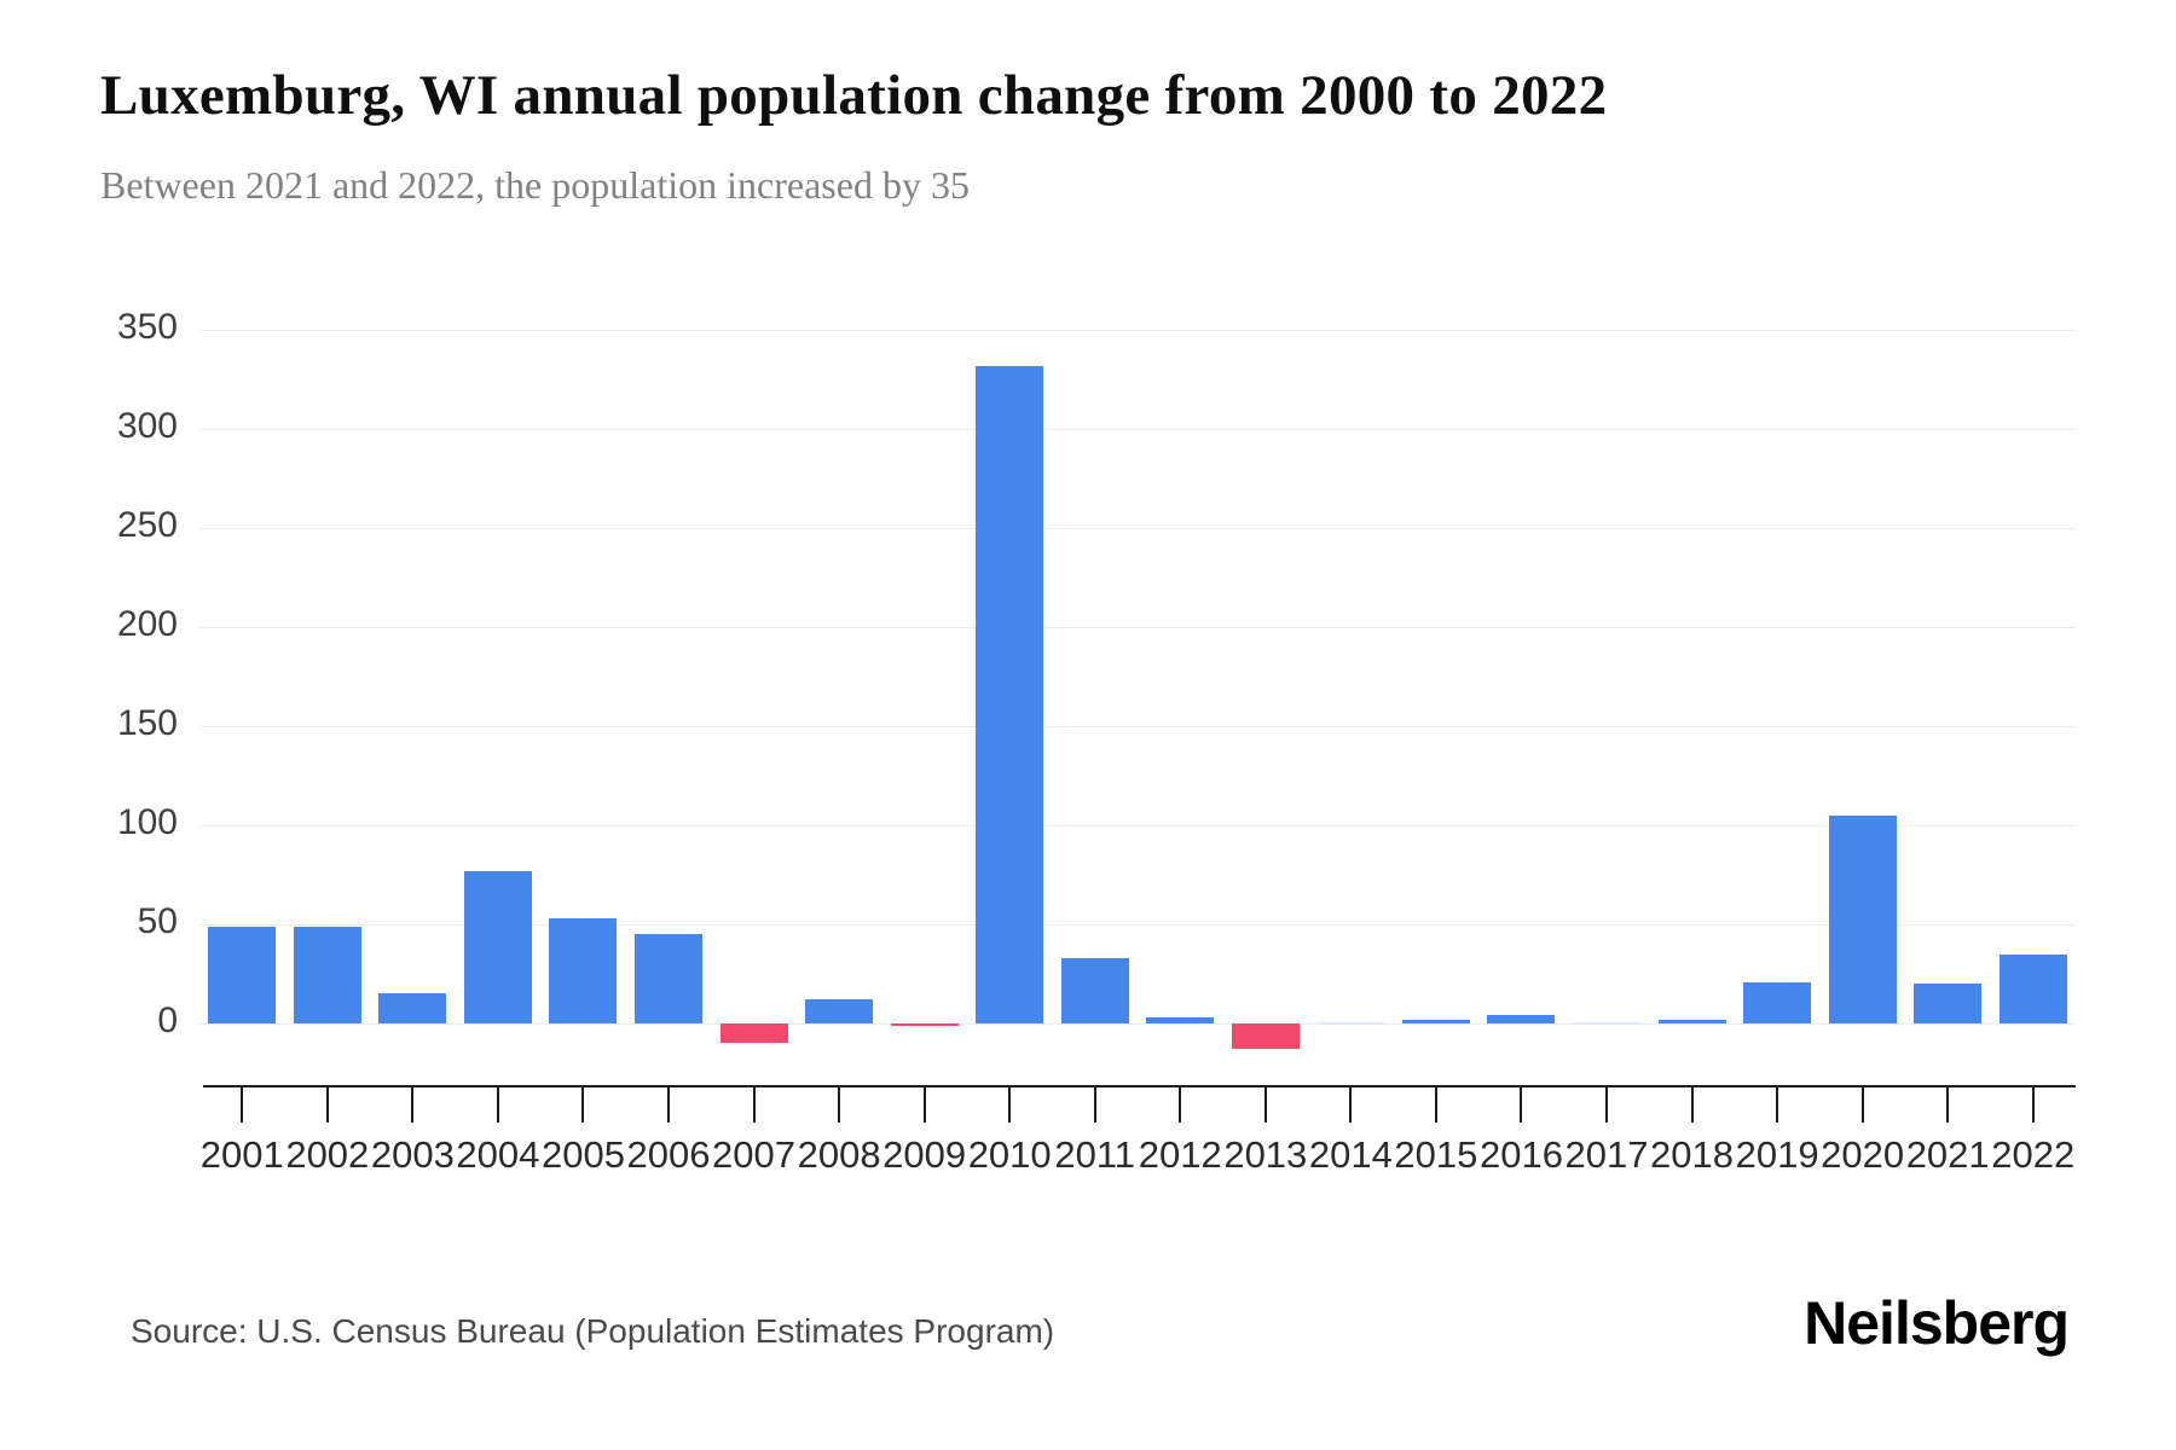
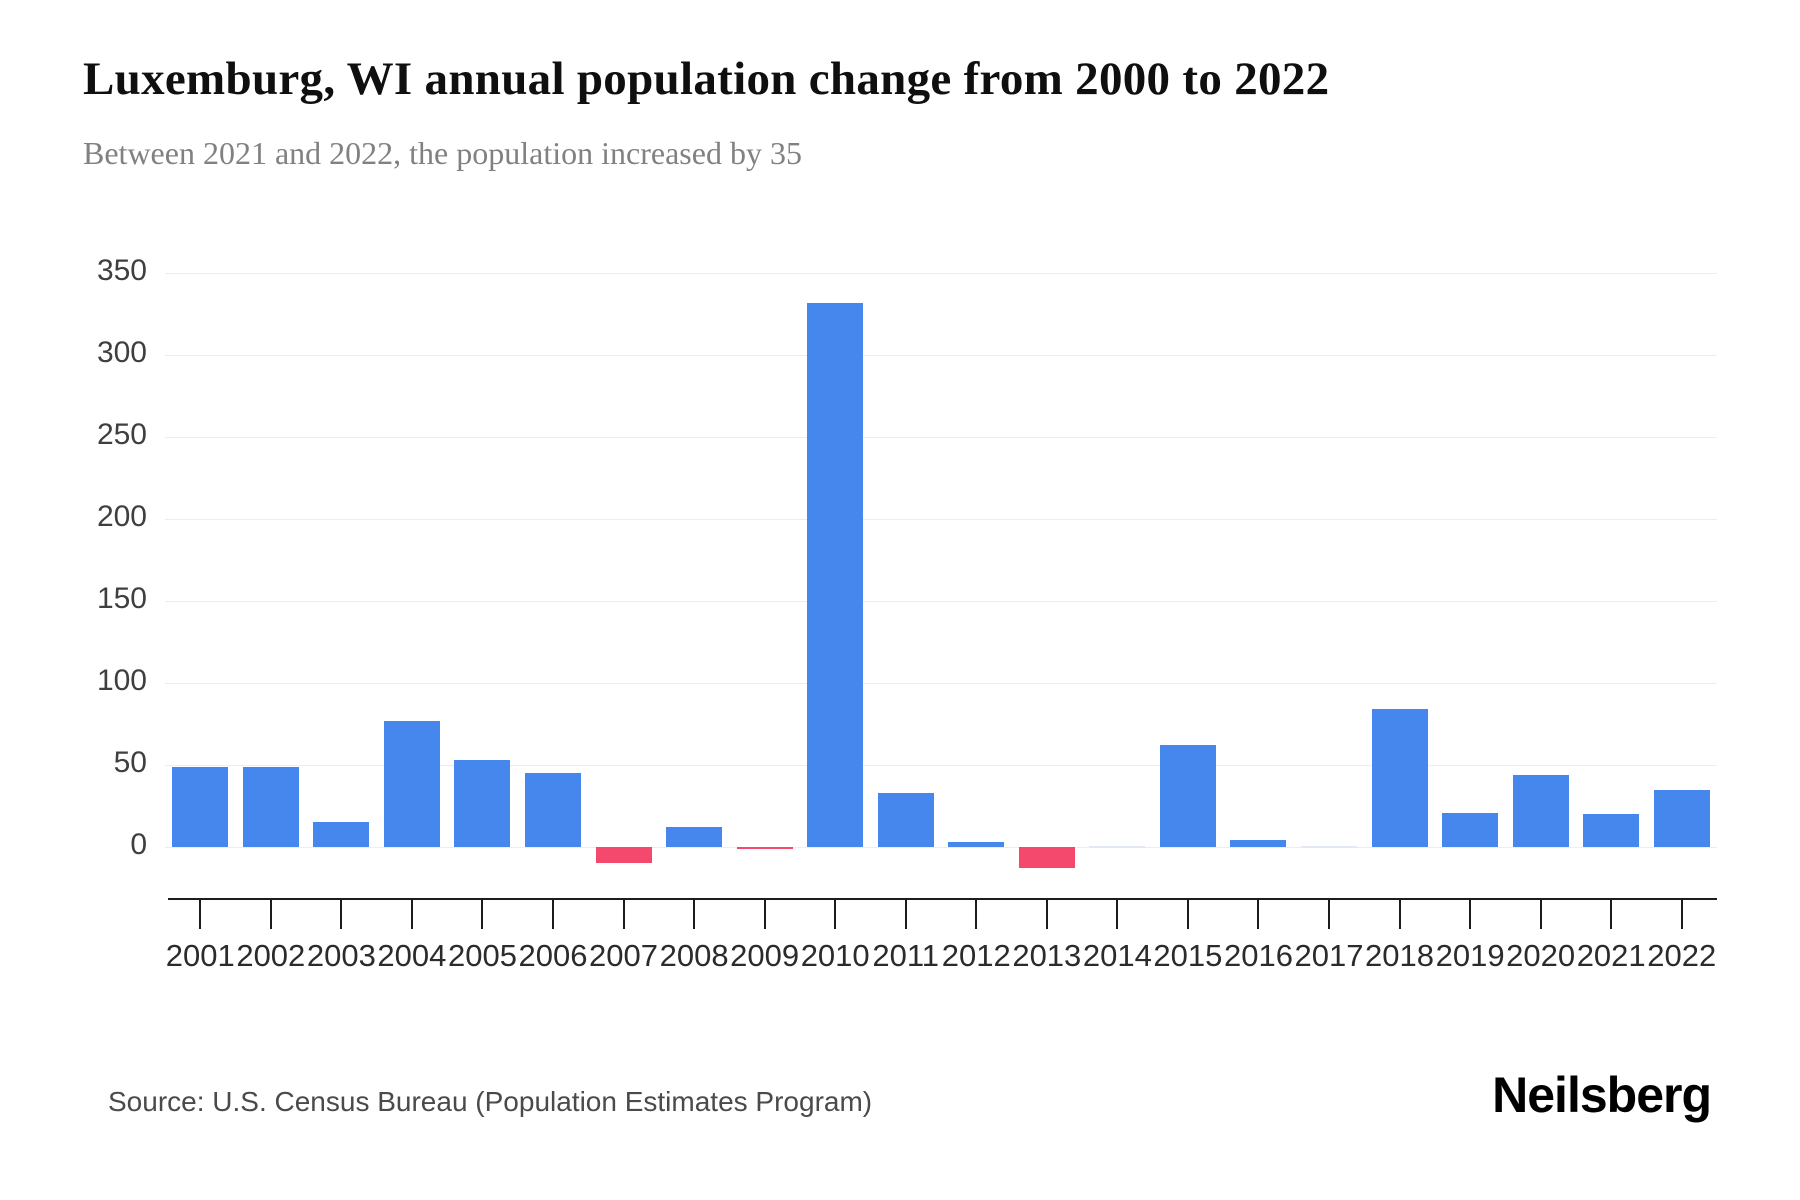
2015: 2 -> 62
2018: 2 -> 84
2020: 105 -> 44
